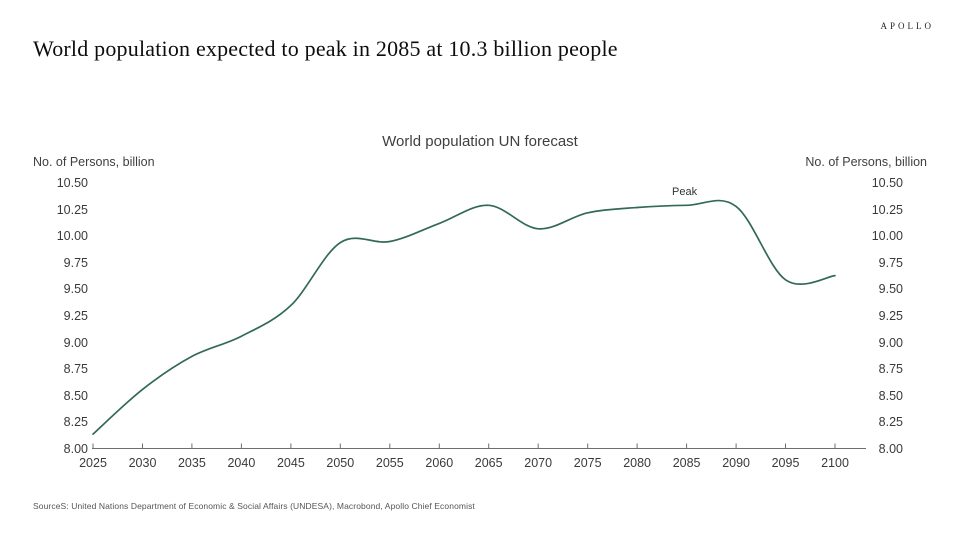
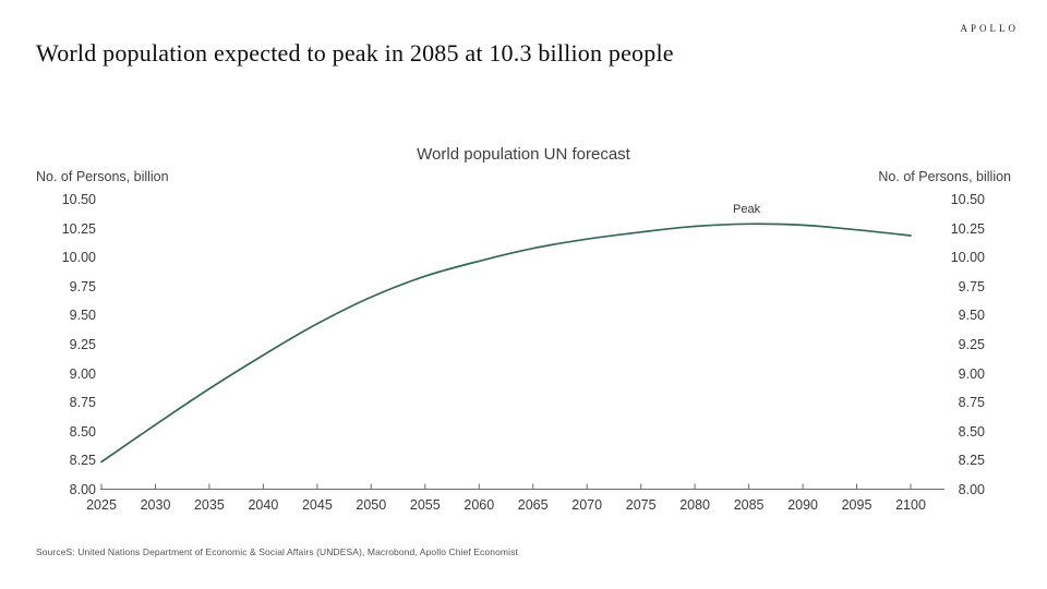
2025: 8.14 -> 8.24
2040: 9.06 -> 9.16
2045: 9.35 -> 9.43
2050: 9.94 -> 9.66
2055: 9.95 -> 9.84
2060: 10.12 -> 9.97
2065: 10.29 -> 10.08
2070: 10.07 -> 10.16
2095: 9.59 -> 10.24
2100: 9.63 -> 10.19
